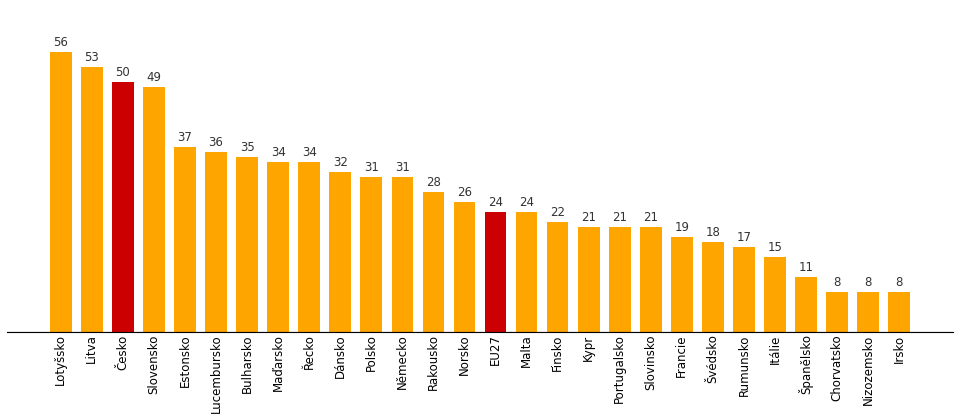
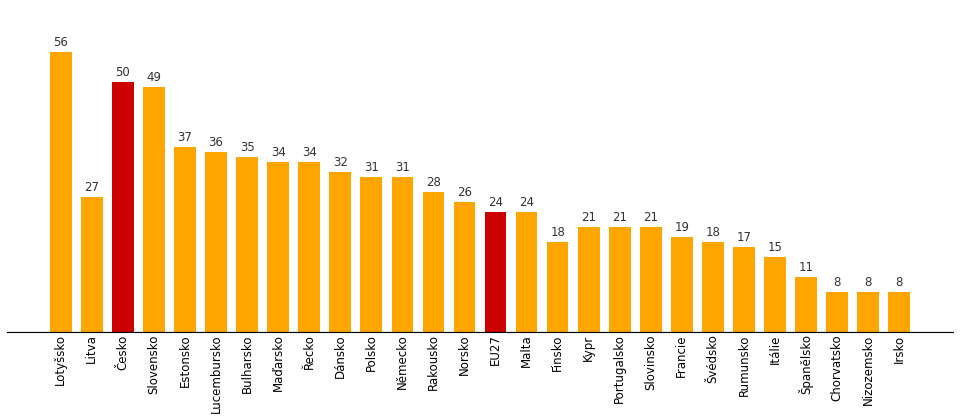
Litva: 53 -> 27
Finsko: 22 -> 18
